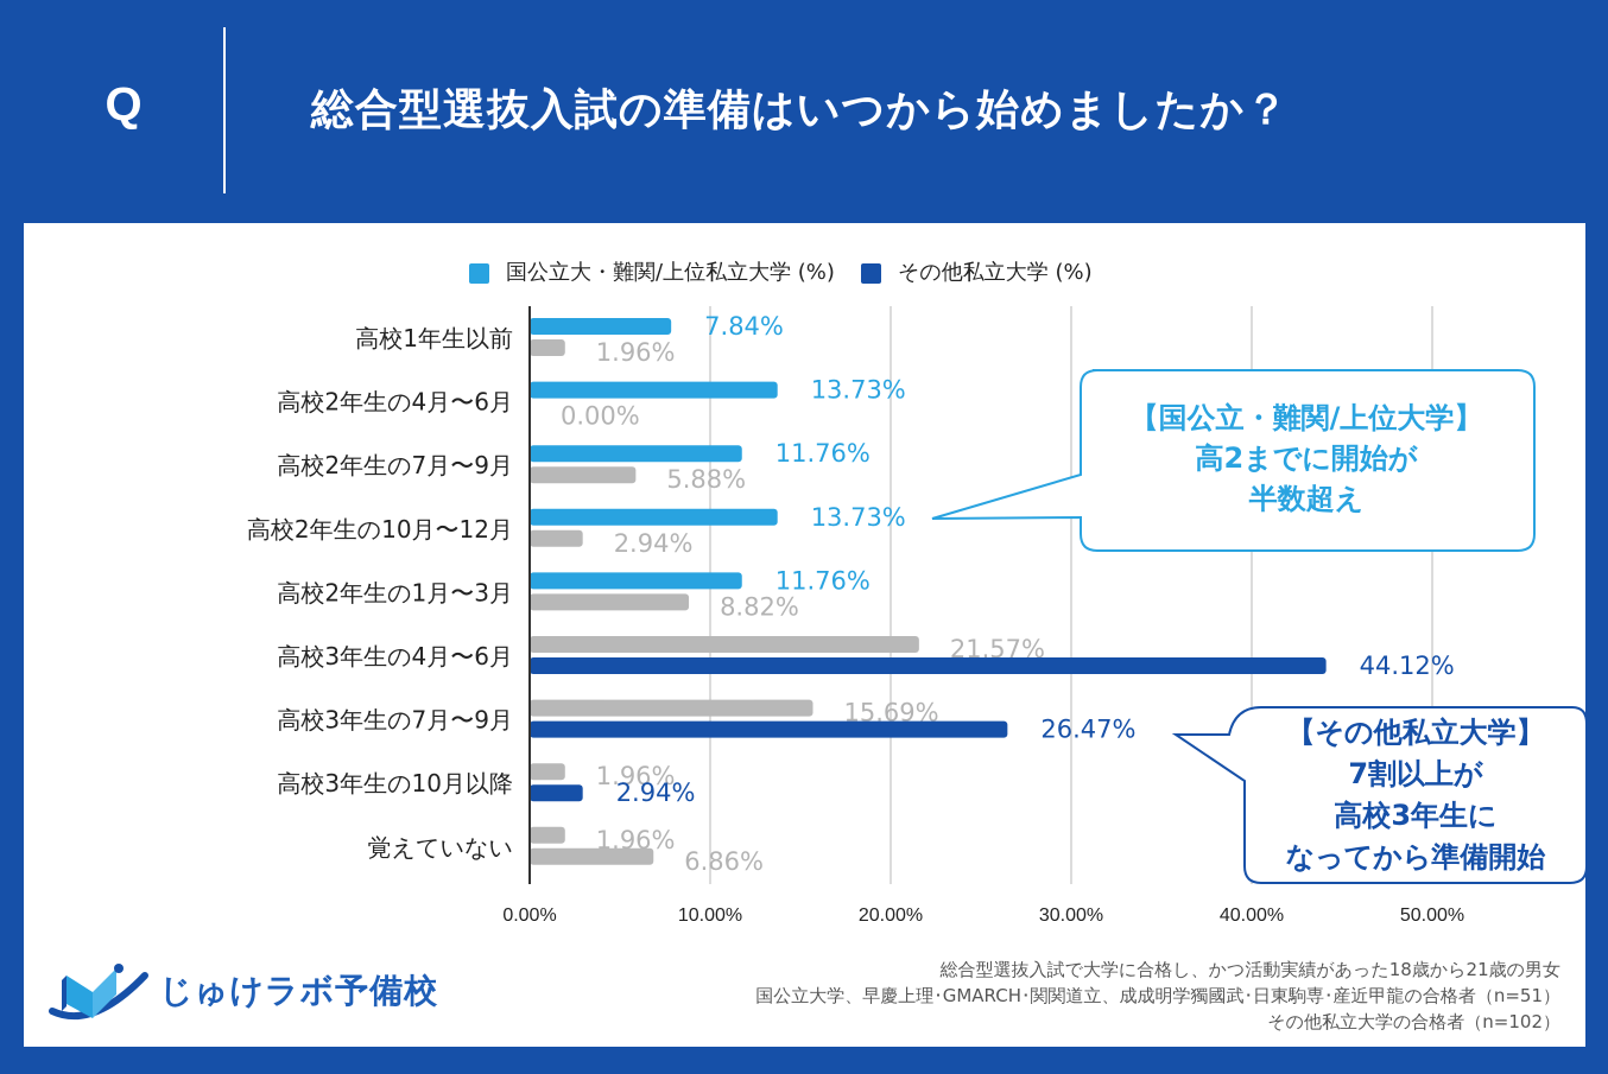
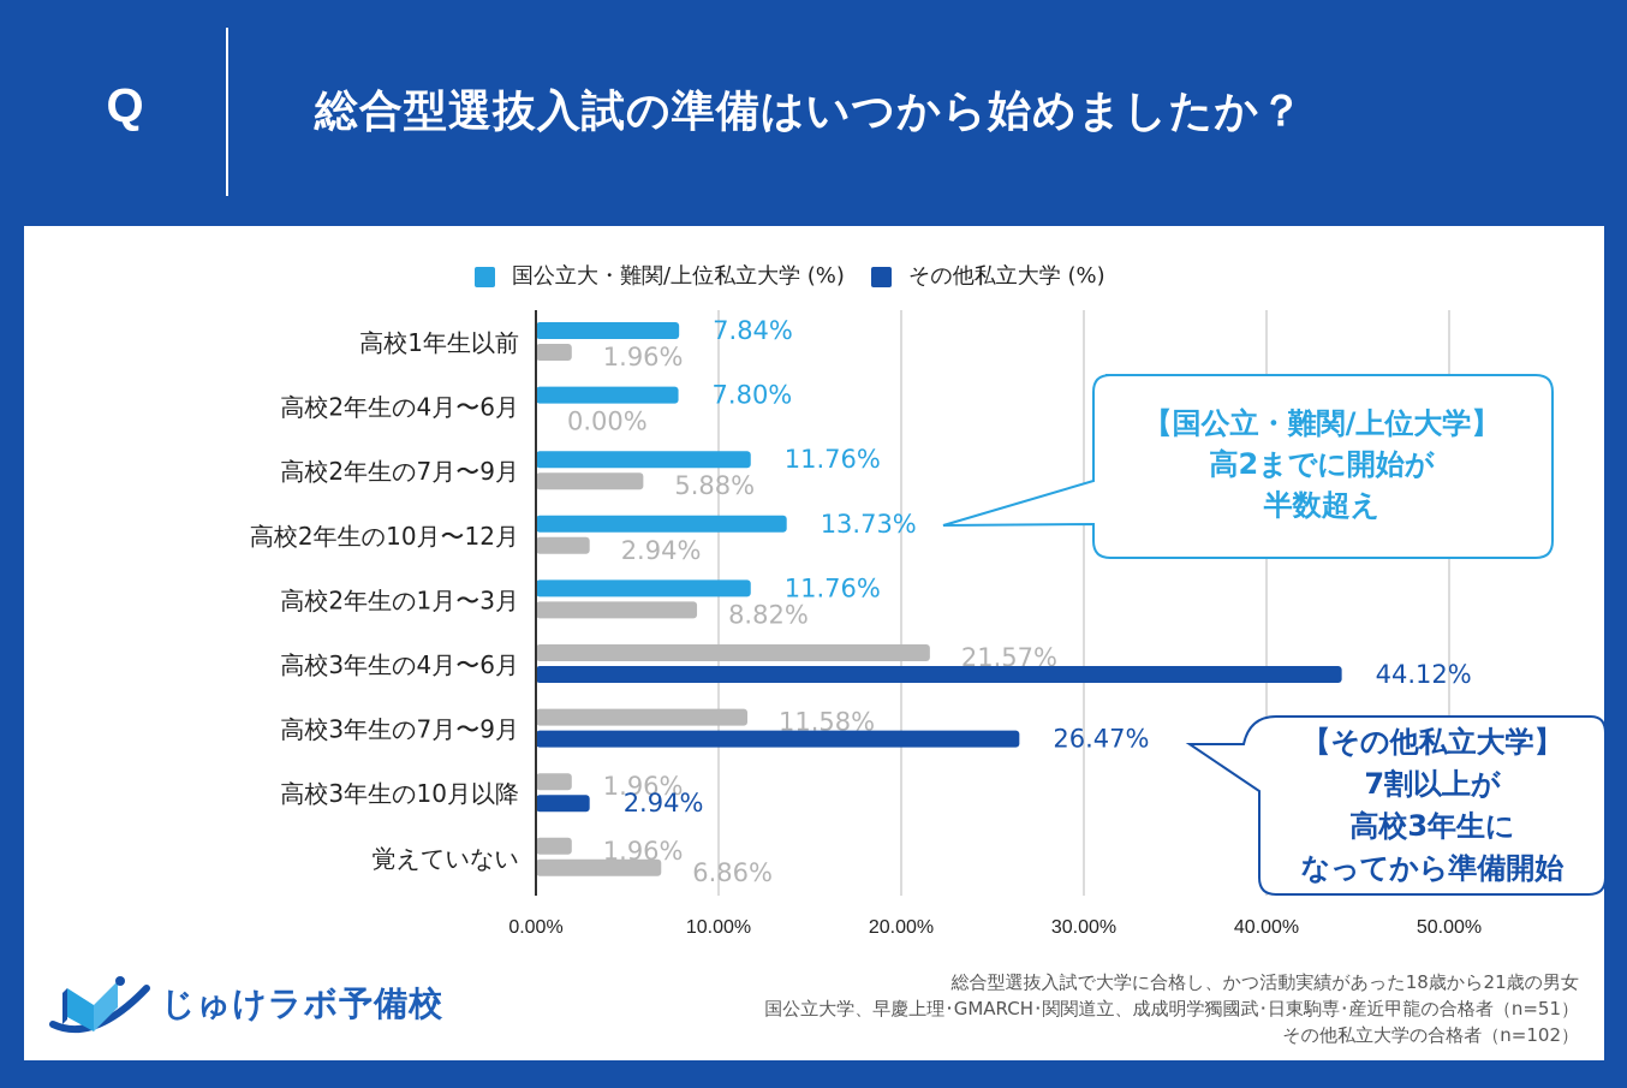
国公立大・難関/上位私立大学 (%)/高校2年生の4月〜6月: 13.73% -> 7.80%
国公立大・難関/上位私立大学 (%)/高校3年生の7月〜9月: 15.69% -> 11.58%
